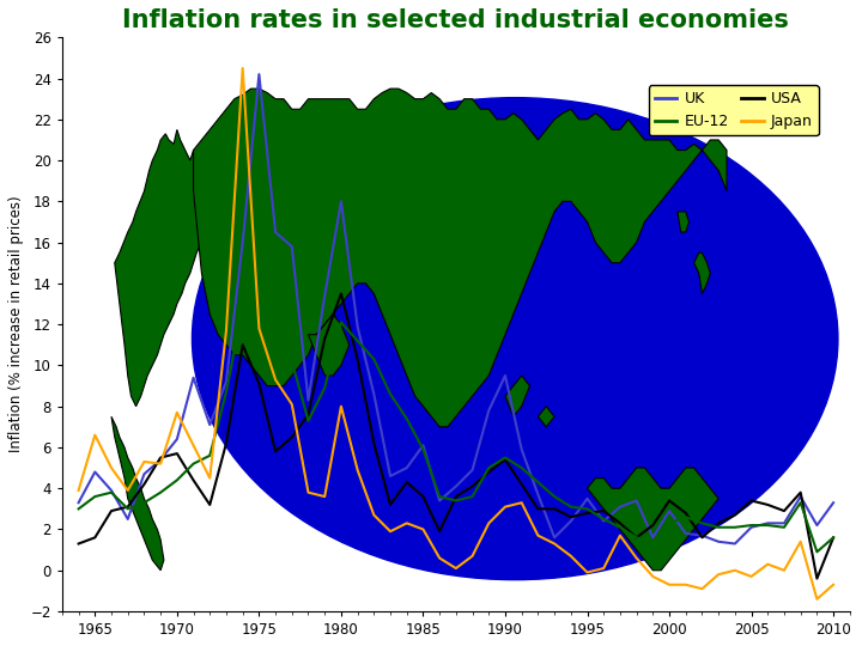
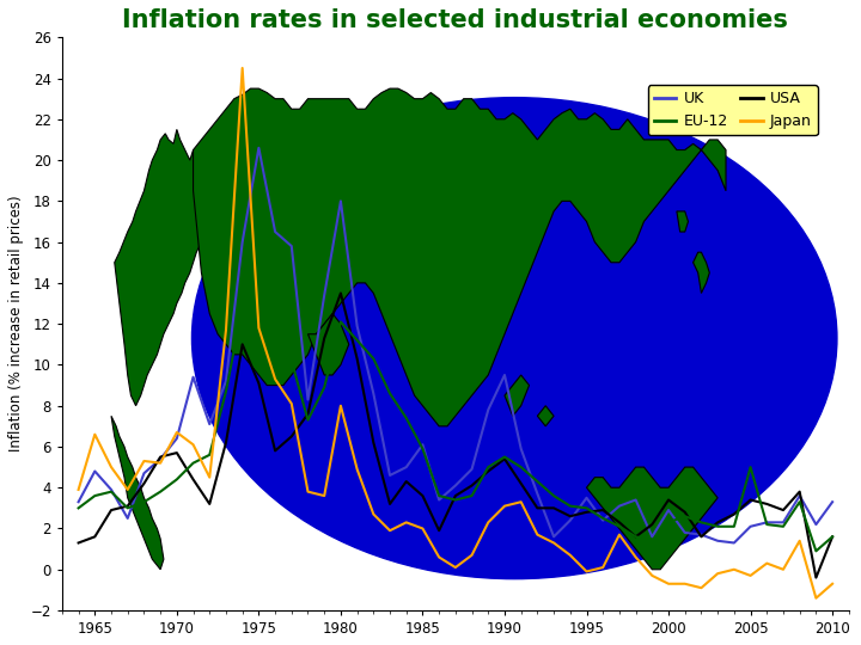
Japan/1970: 7.7 -> 6.7
UK/1975: 24.2 -> 20.6
EU-12/2005: 2.2 -> 5.0
